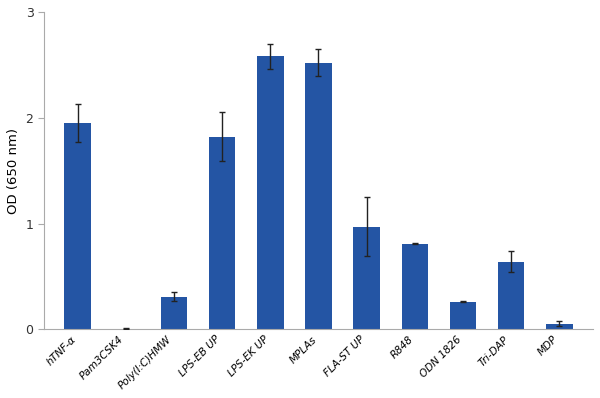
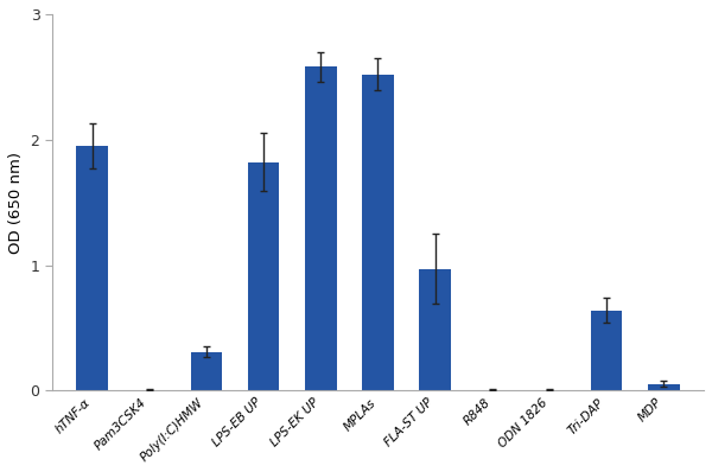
R848: 0.81 -> 0.01
ODN 1826: 0.26 -> 0.01
